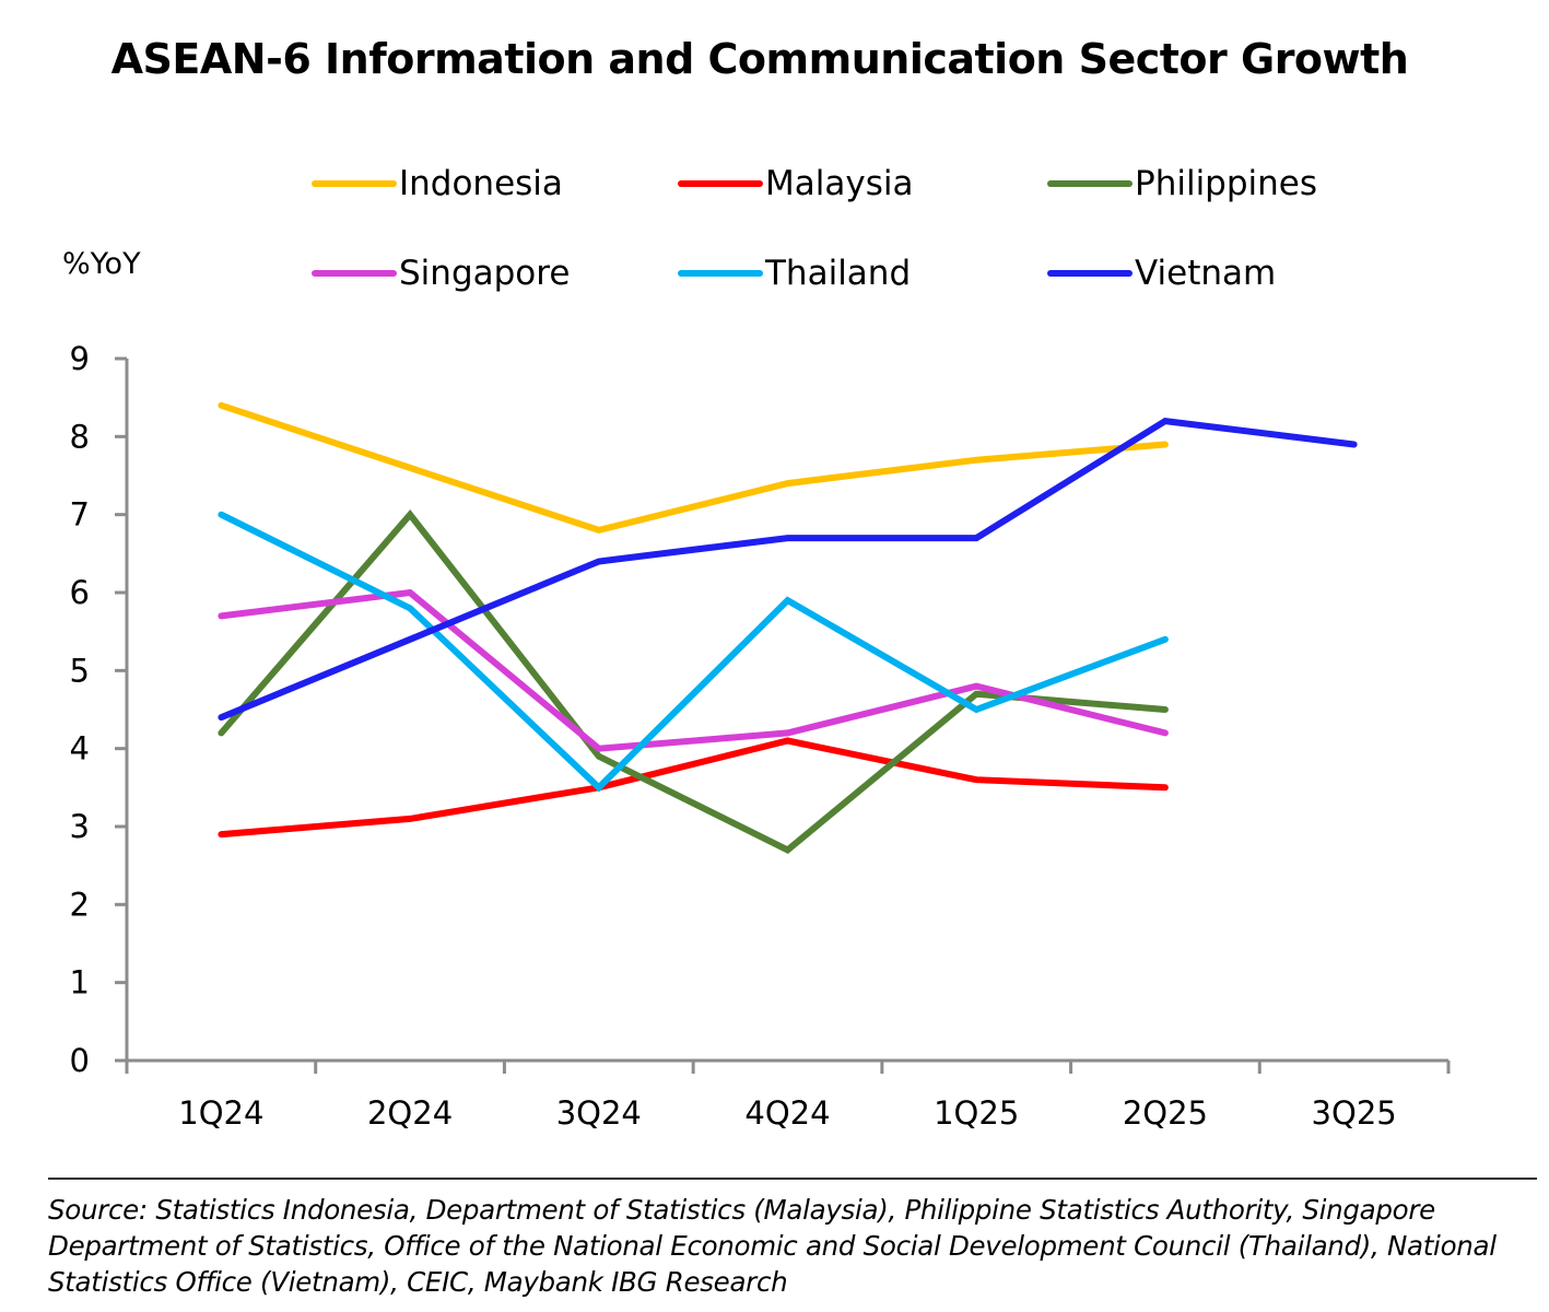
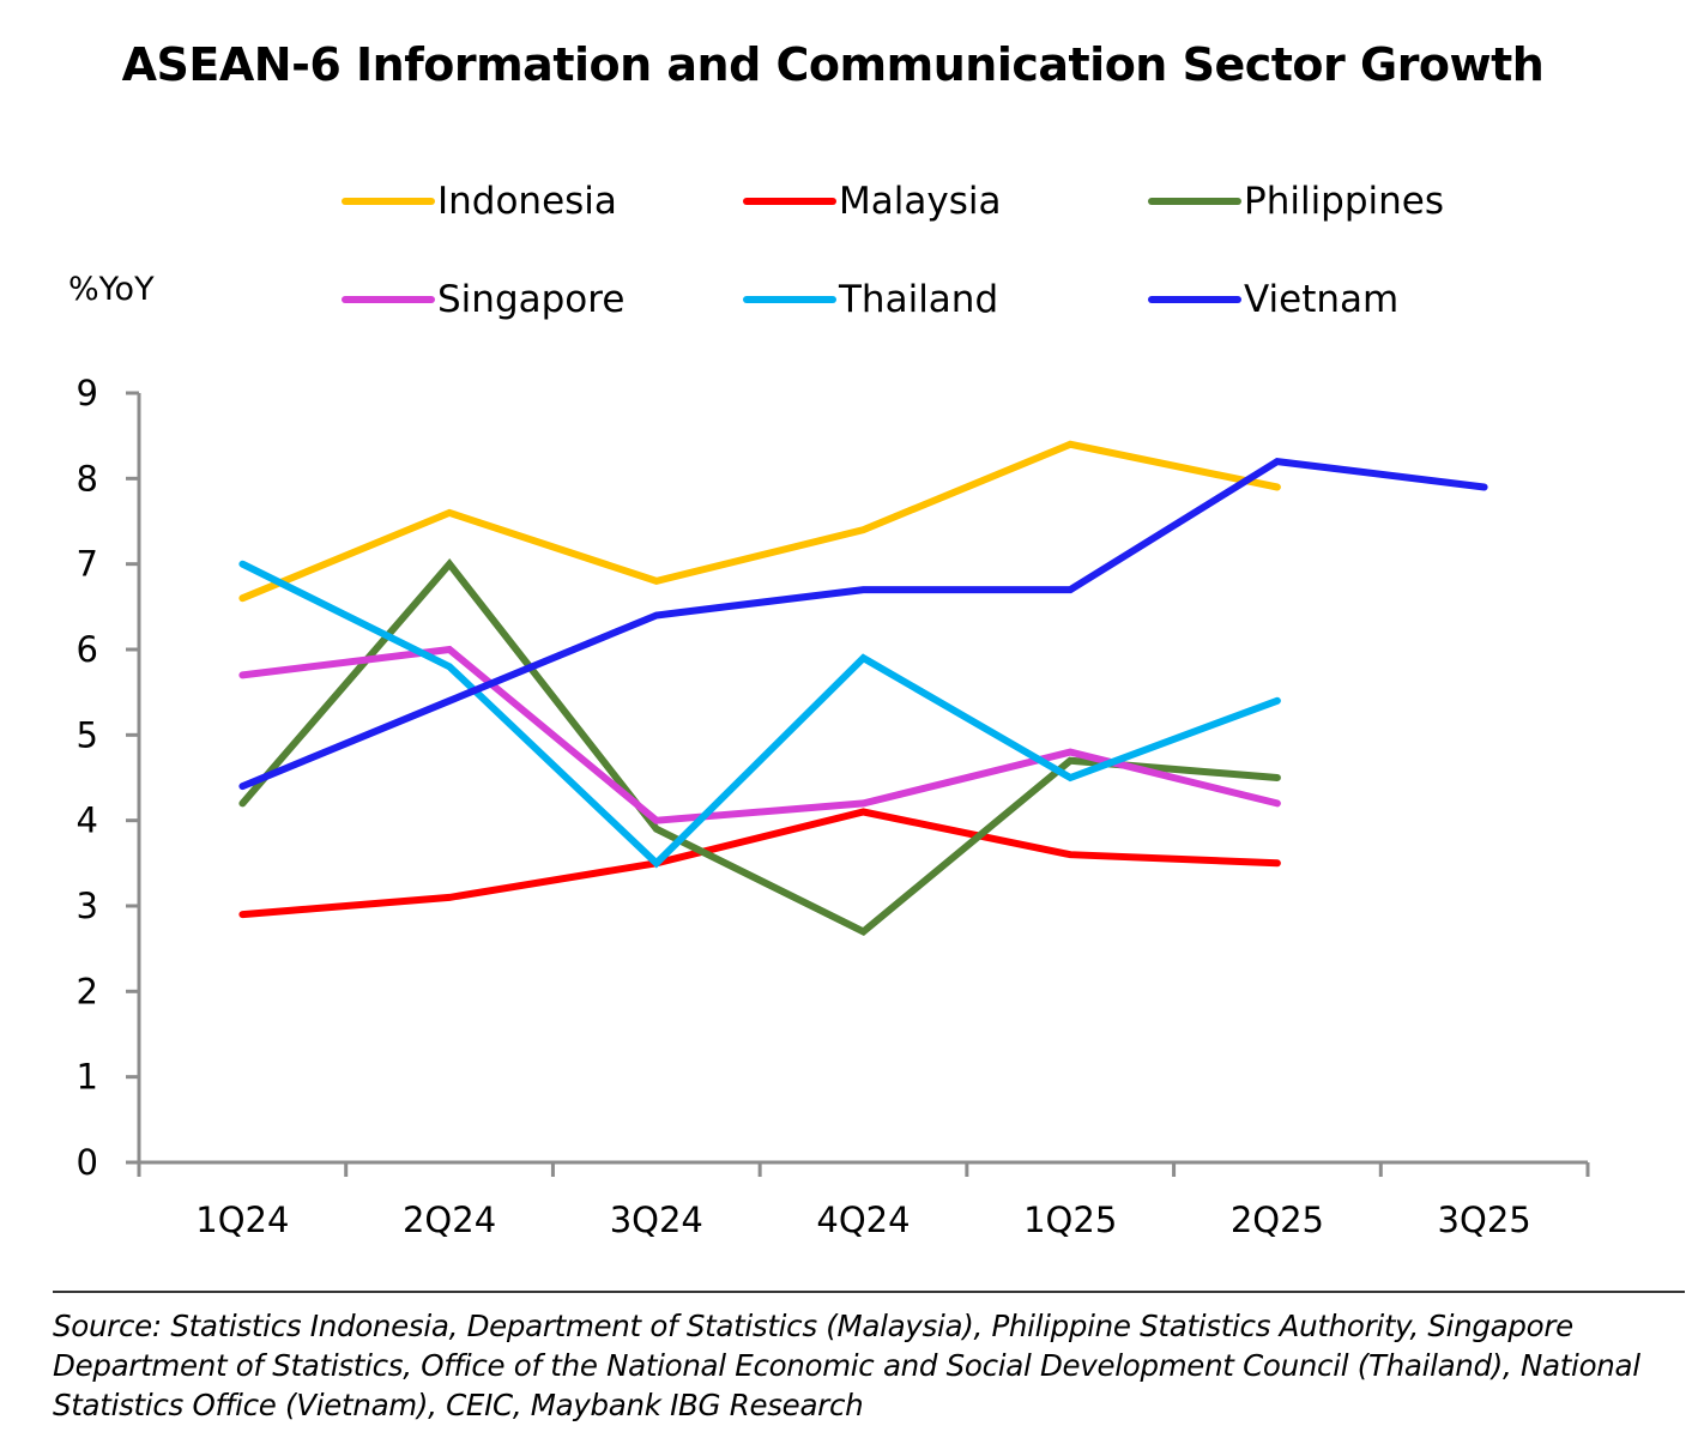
Indonesia/1Q24: 8.4 -> 6.6
Indonesia/1Q25: 7.7 -> 8.4
